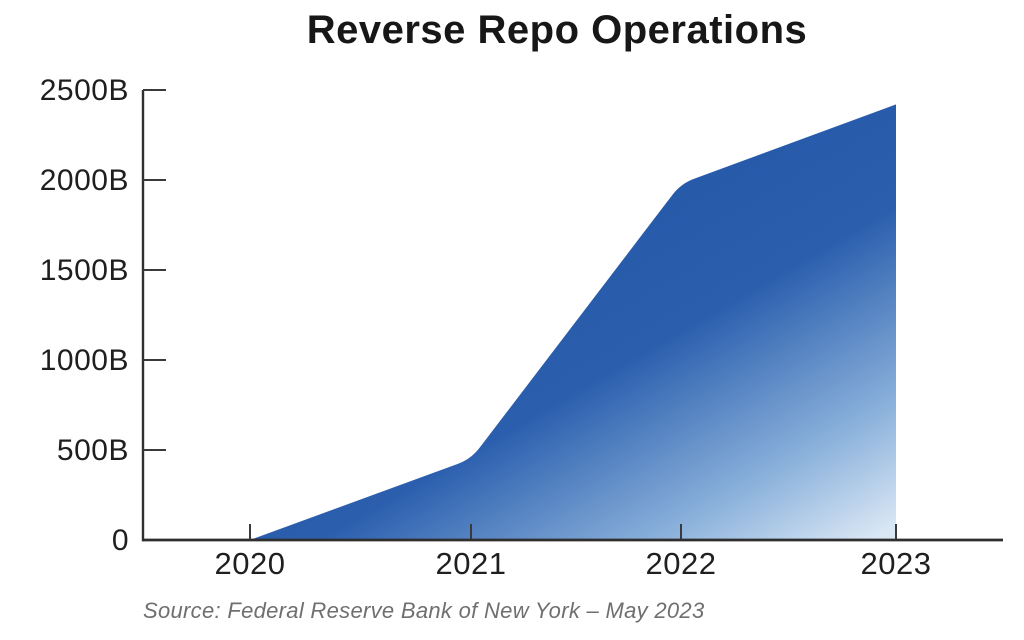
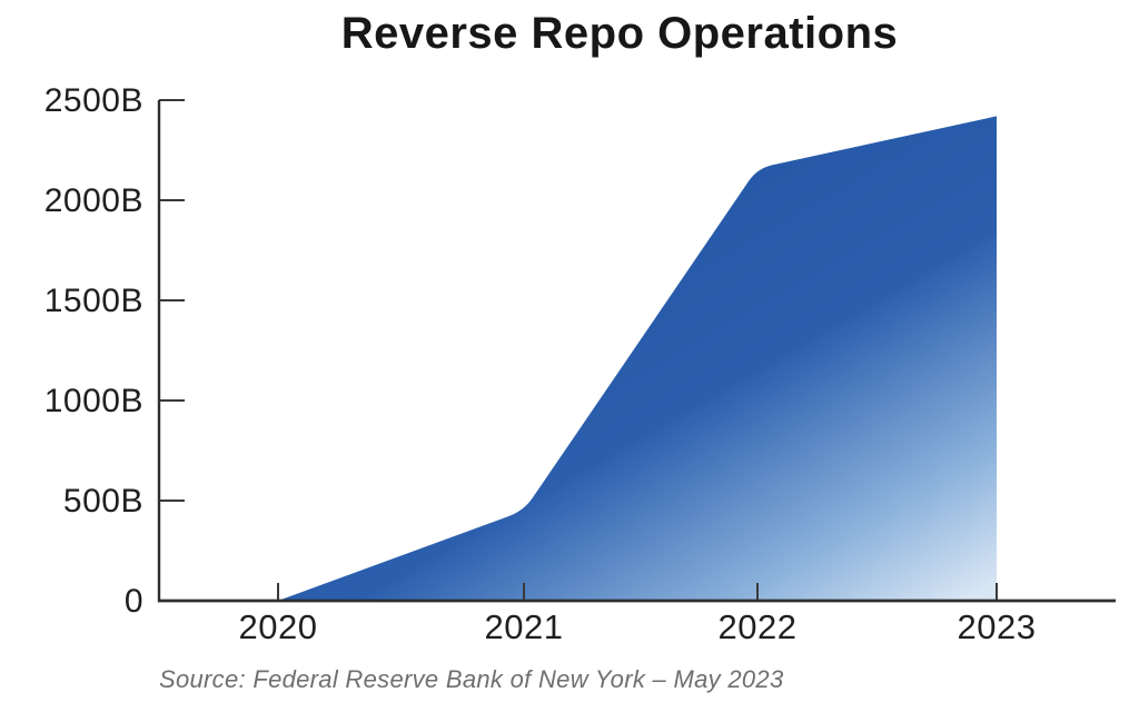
2022: 1980B -> 2160B
